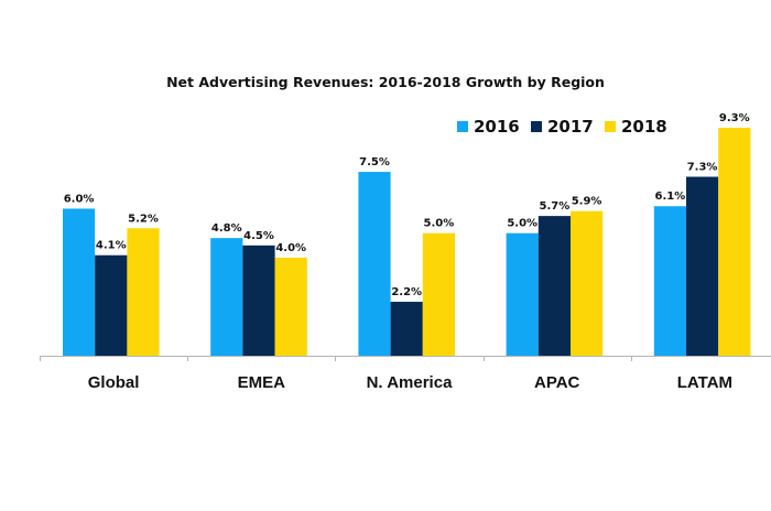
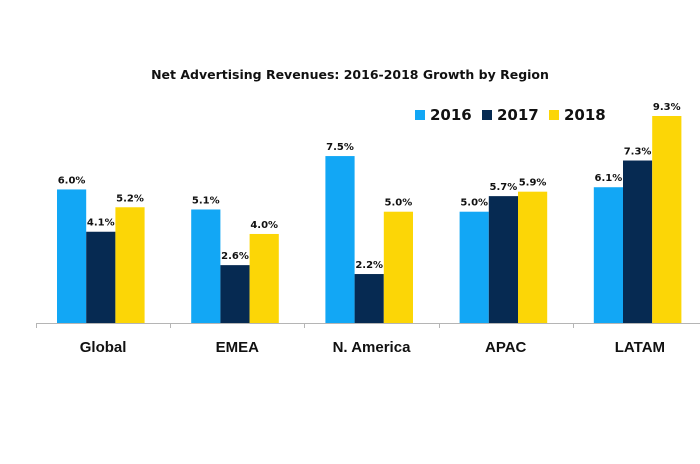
2016/EMEA: 4.8% -> 5.1%
2017/EMEA: 4.5% -> 2.6%
